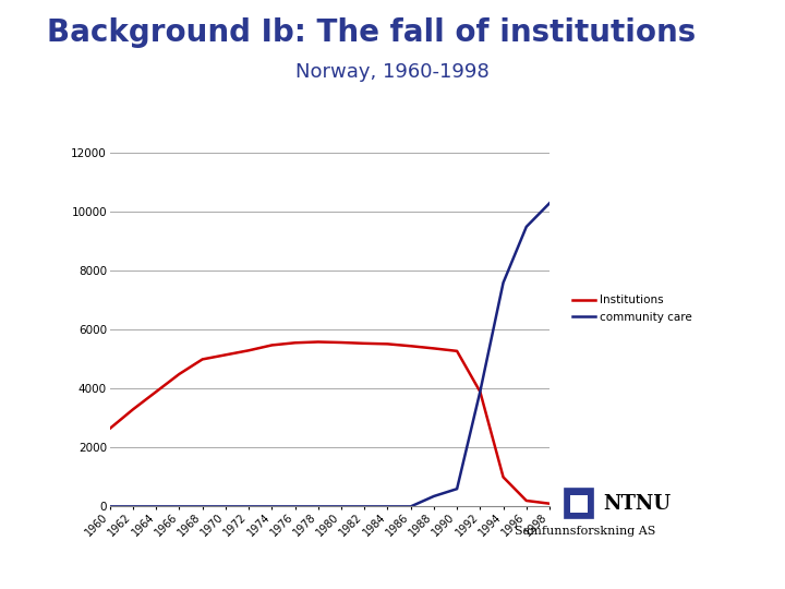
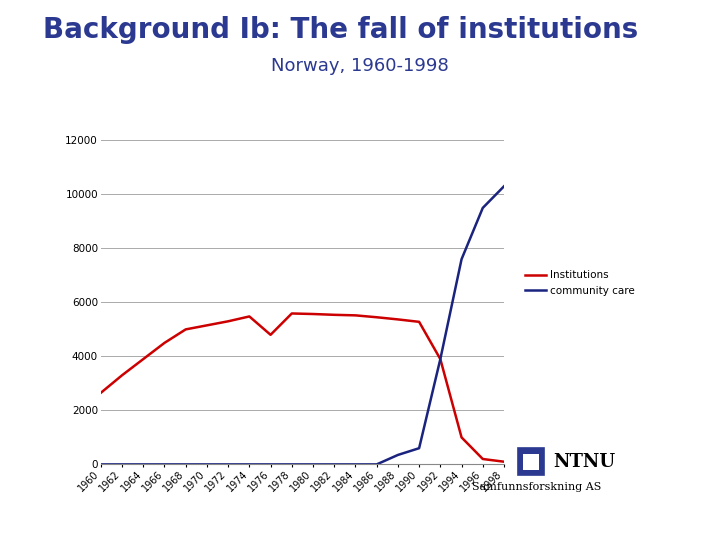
Institutions/1976: 5560 -> 4800
